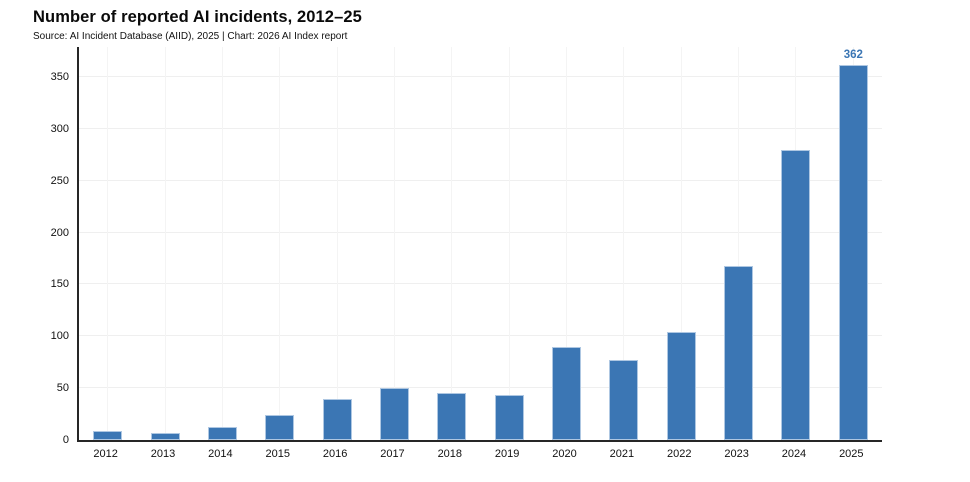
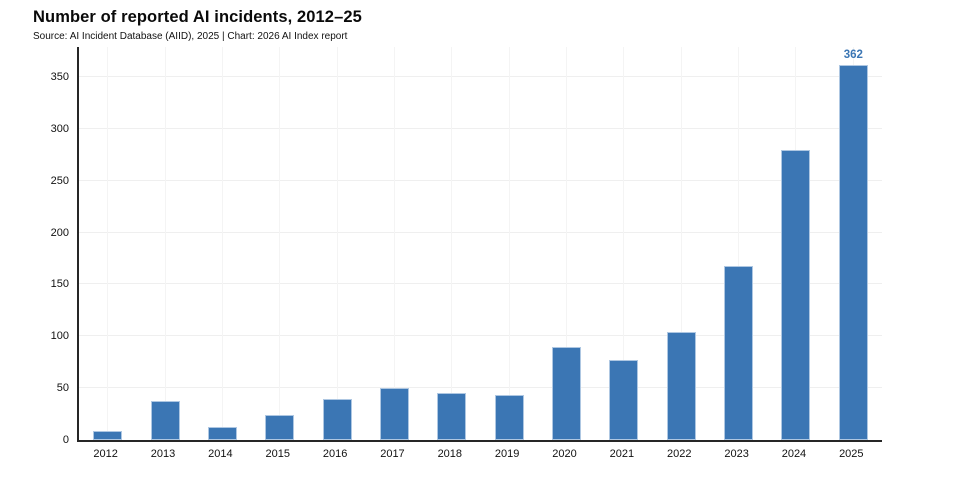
2013: 7 -> 38
